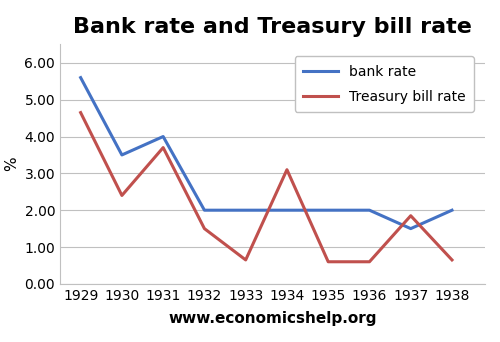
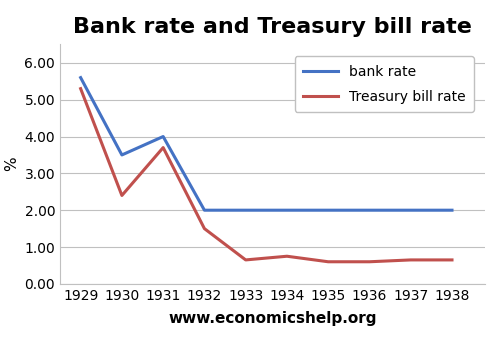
Treasury bill rate/1929: 4.65 -> 5.30
Treasury bill rate/1934: 3.10 -> 0.75
bank rate/1937: 1.5 -> 2.0
Treasury bill rate/1937: 1.85 -> 0.65
